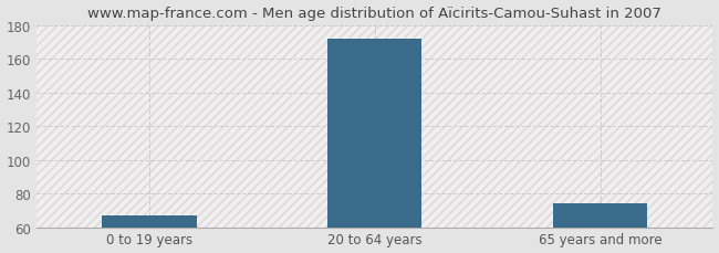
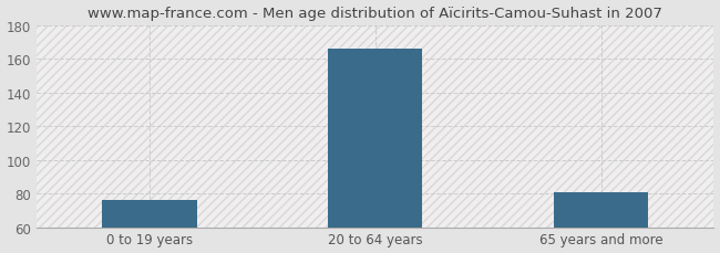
0 to 19 years: 67 -> 76
20 to 64 years: 172 -> 166
65 years and more: 74 -> 81
